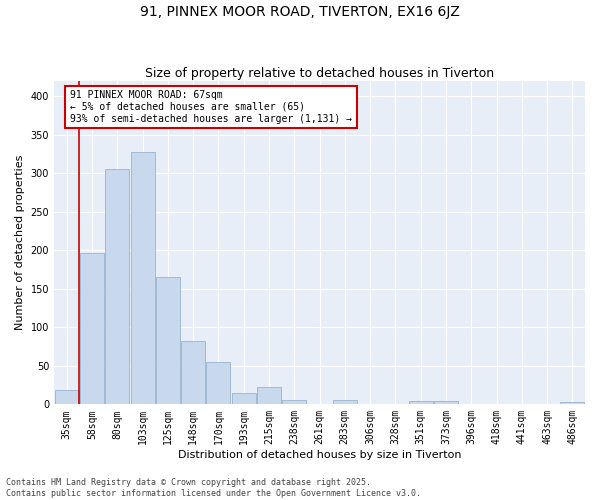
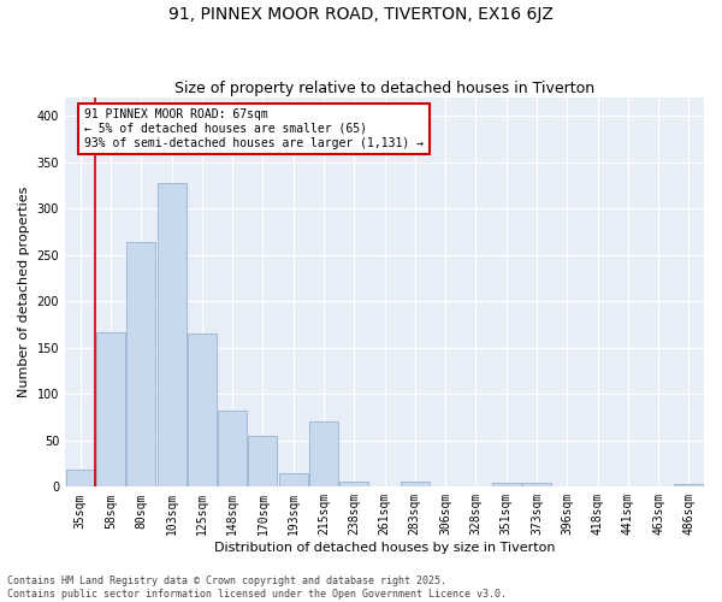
58sqm: 197 -> 166
80sqm: 305 -> 264
215sqm: 22 -> 70
